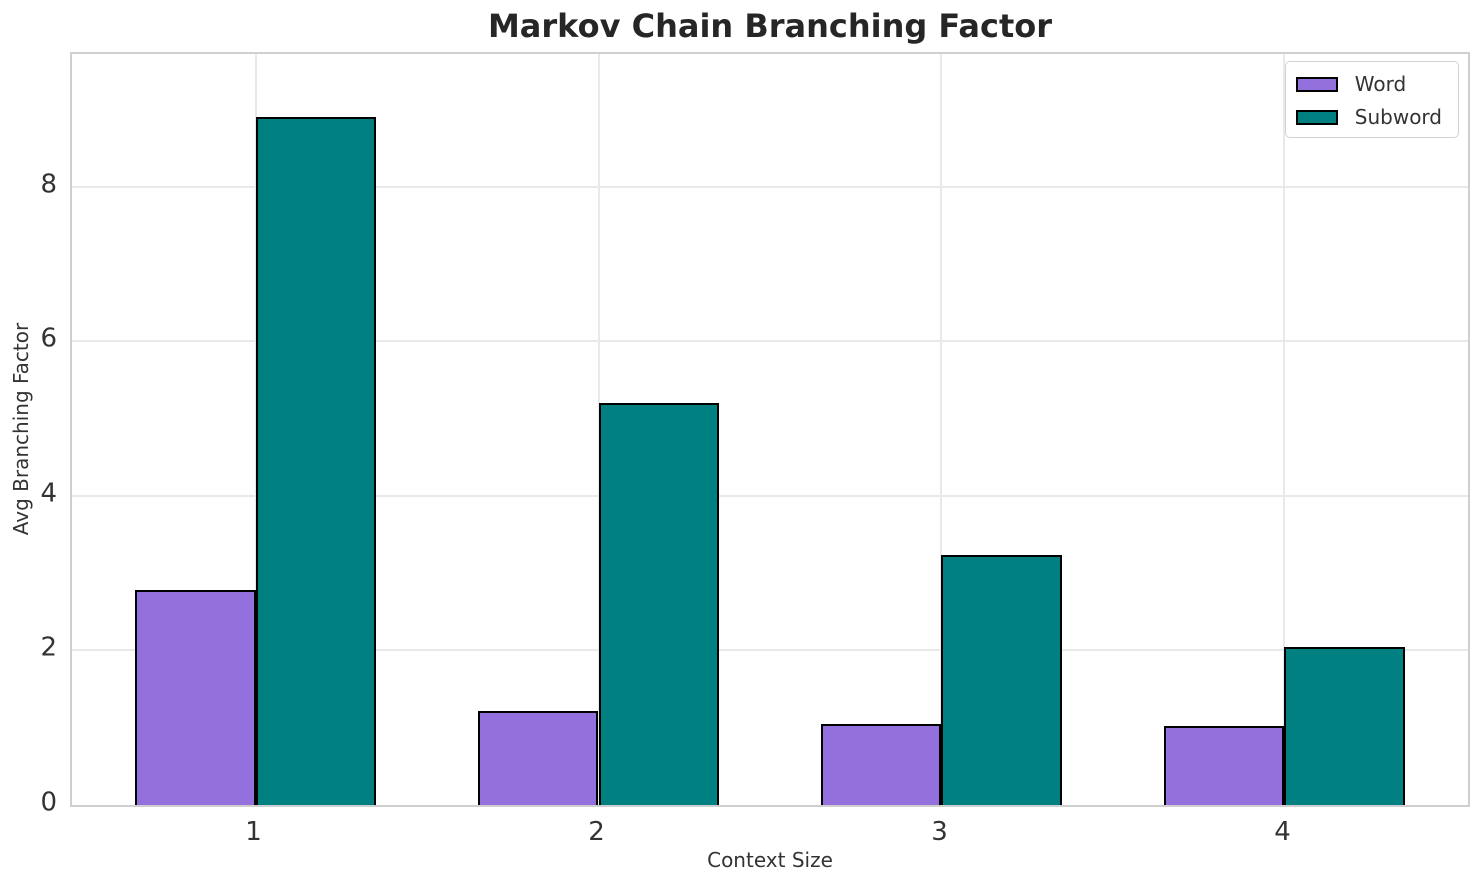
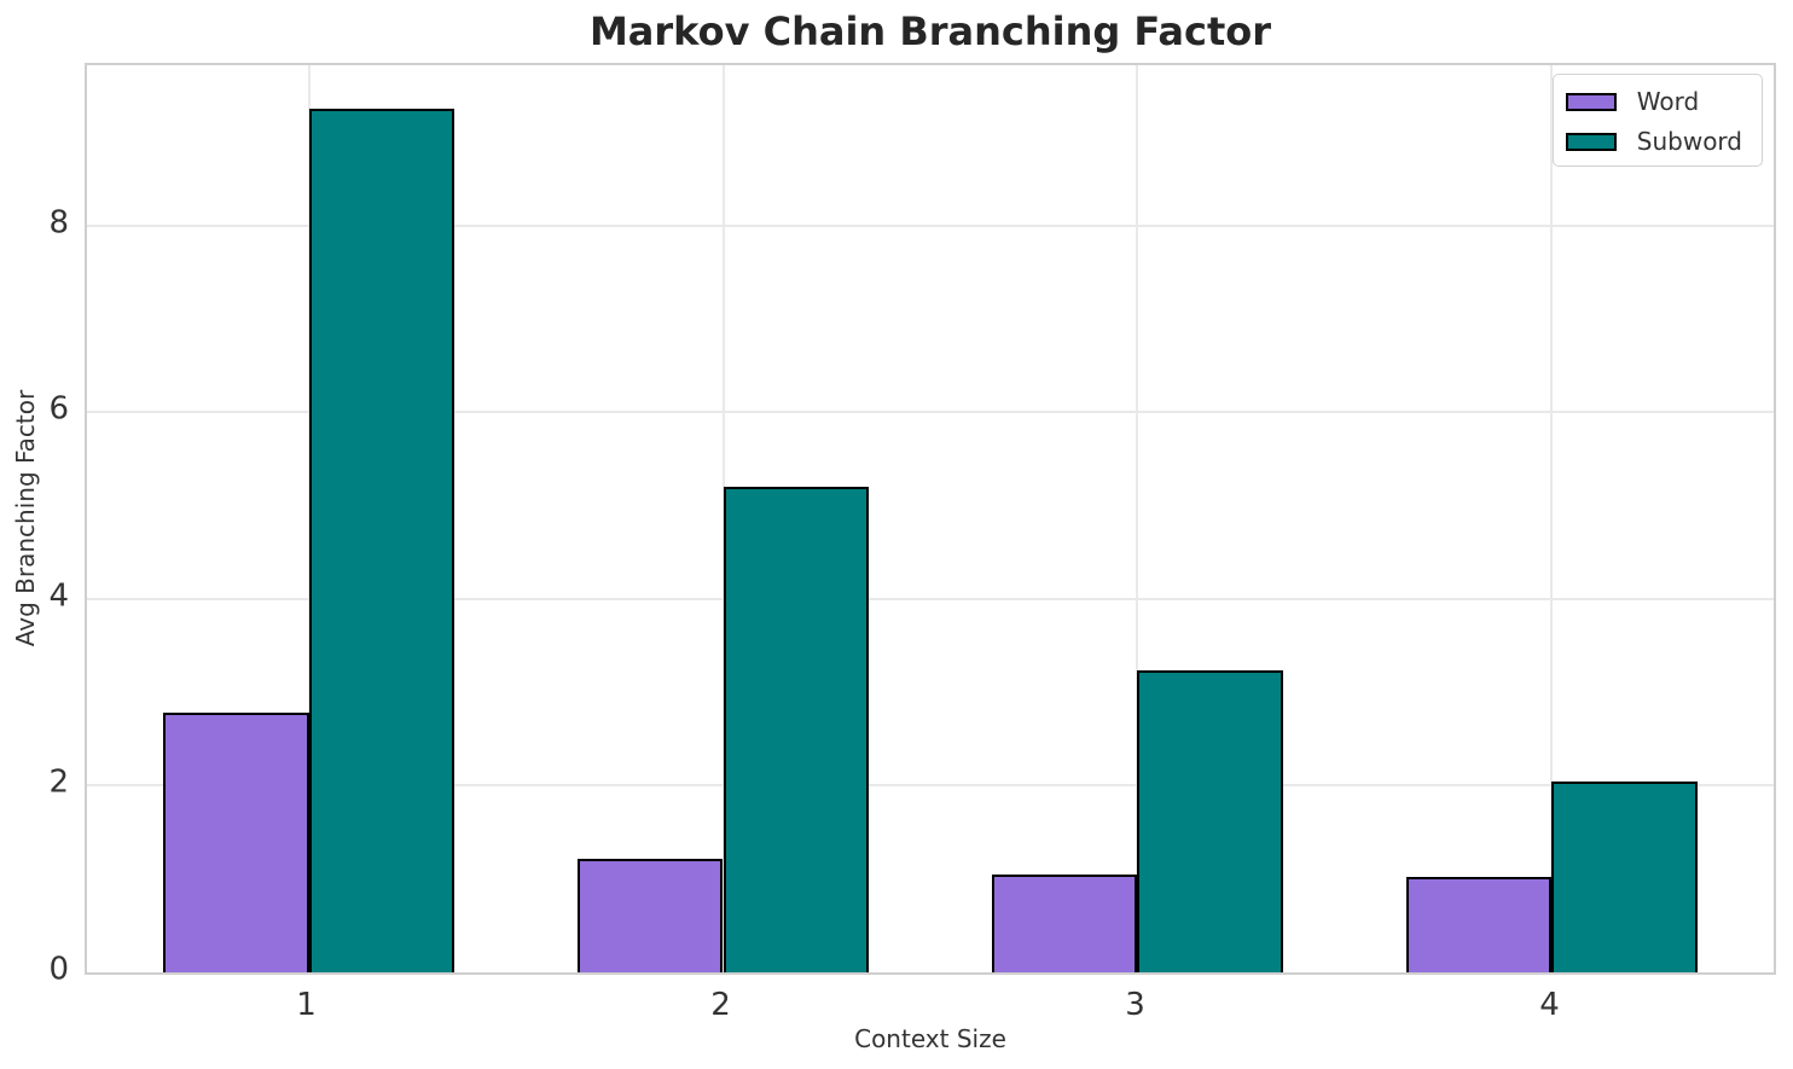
Subword/1: 8.9 -> 9.2
